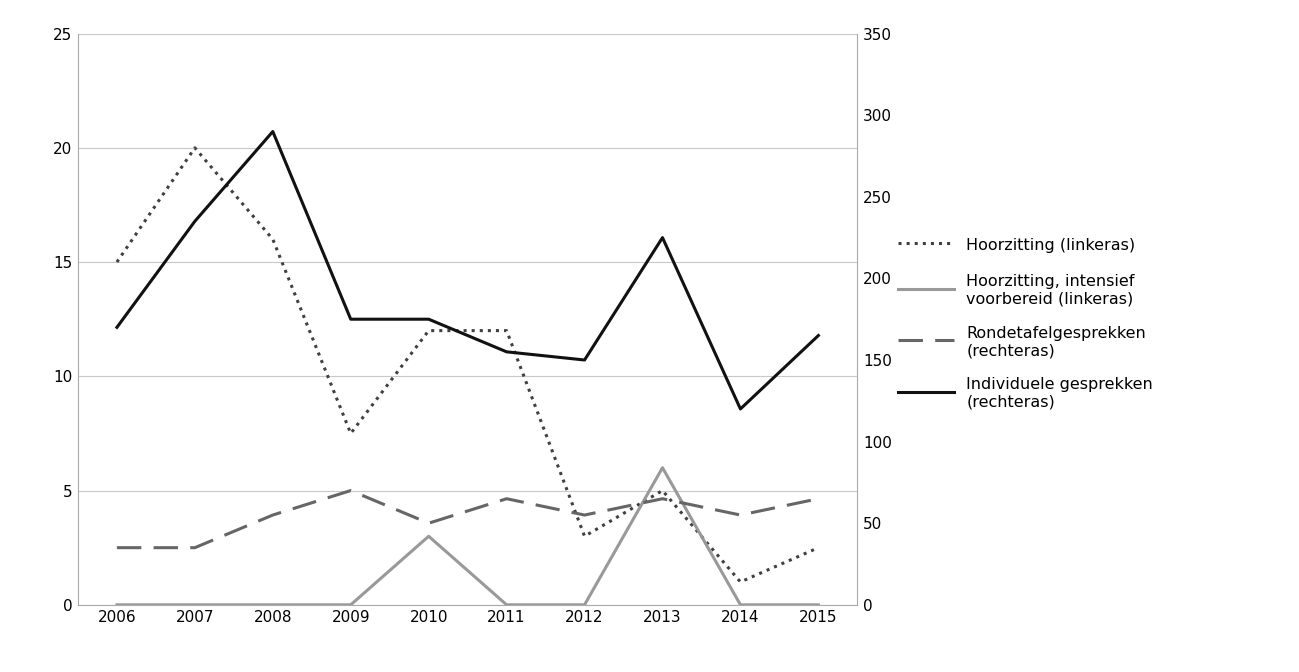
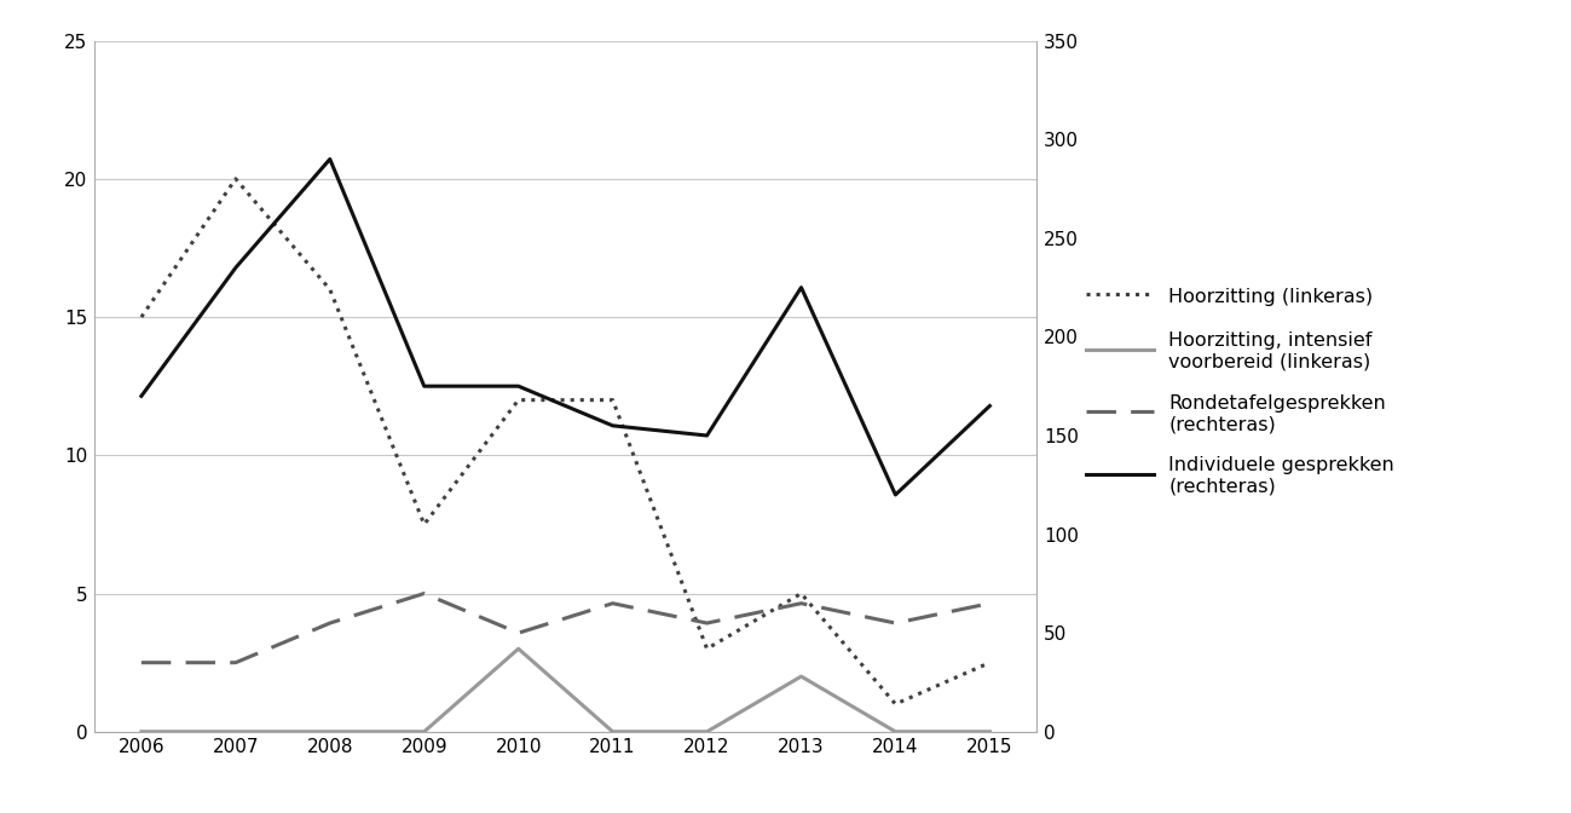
Hoorzitting, intensief voorbereid (linkeras)/2013: 6 -> 2
